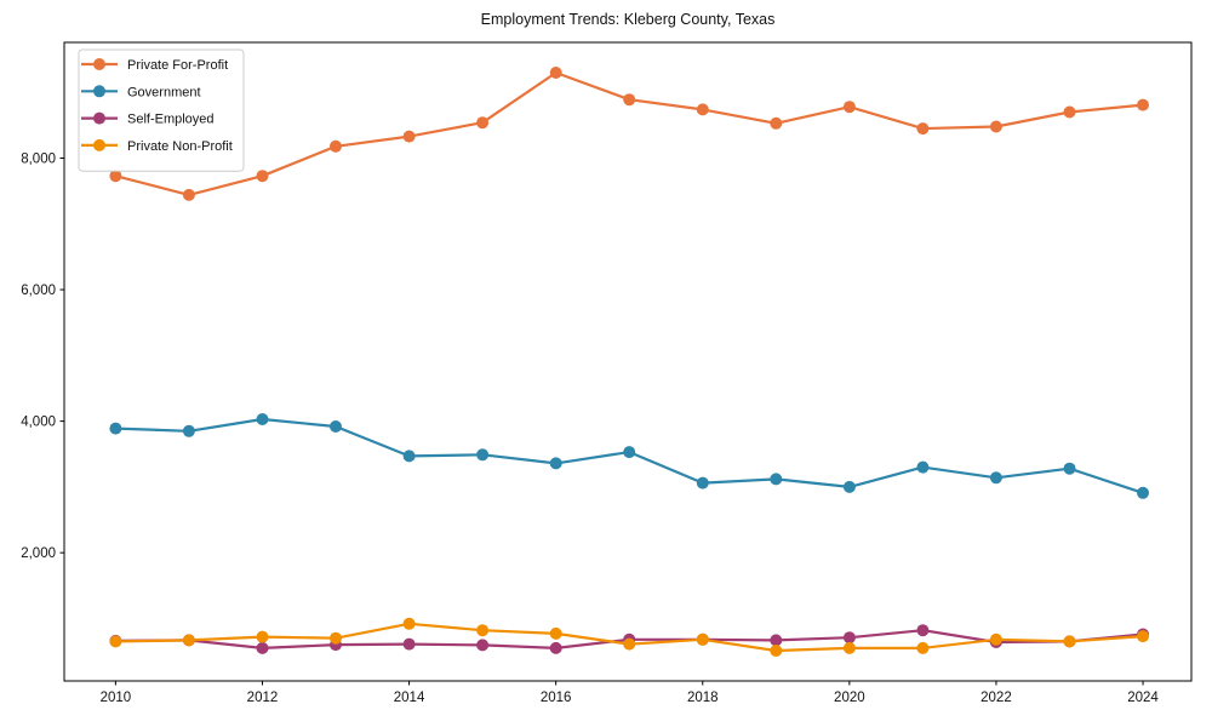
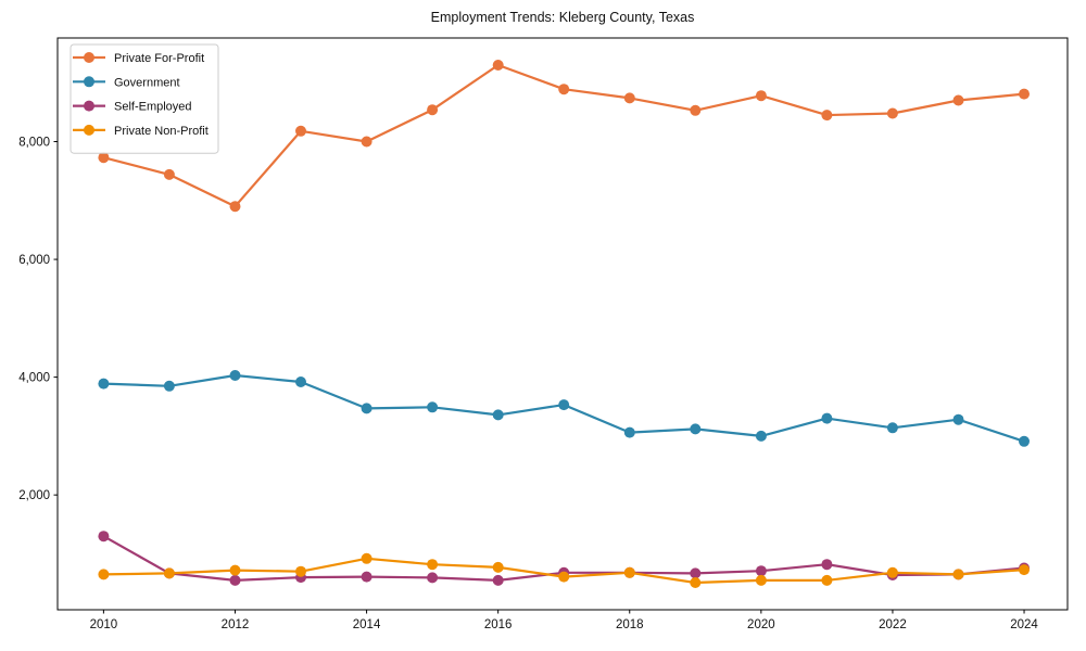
Self-Employed/2010: 700 -> 1300
Private For-Profit/2012: 7700 -> 6900
Private For-Profit/2014: 8300 -> 8000
